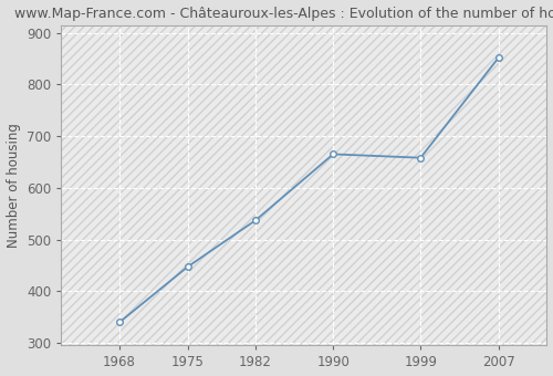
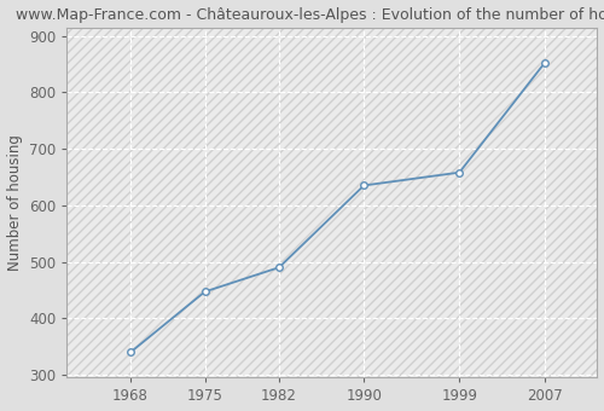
1982: 537 -> 490
1990: 665 -> 635
